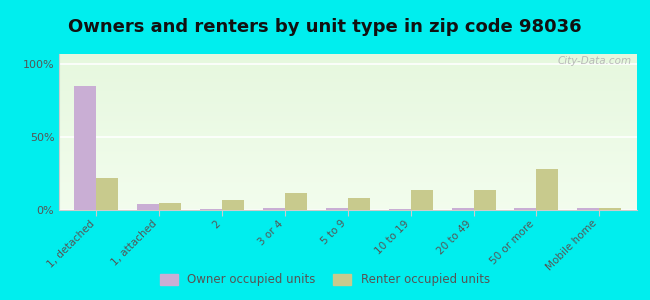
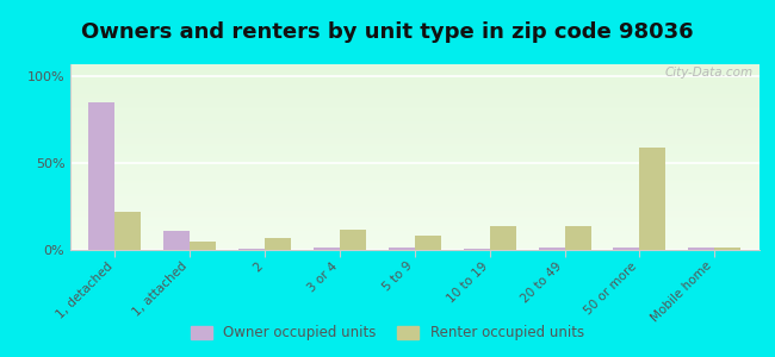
Owner occupied units/1, attached: 4% -> 11%
Renter occupied units/50 or more: 28% -> 59%
